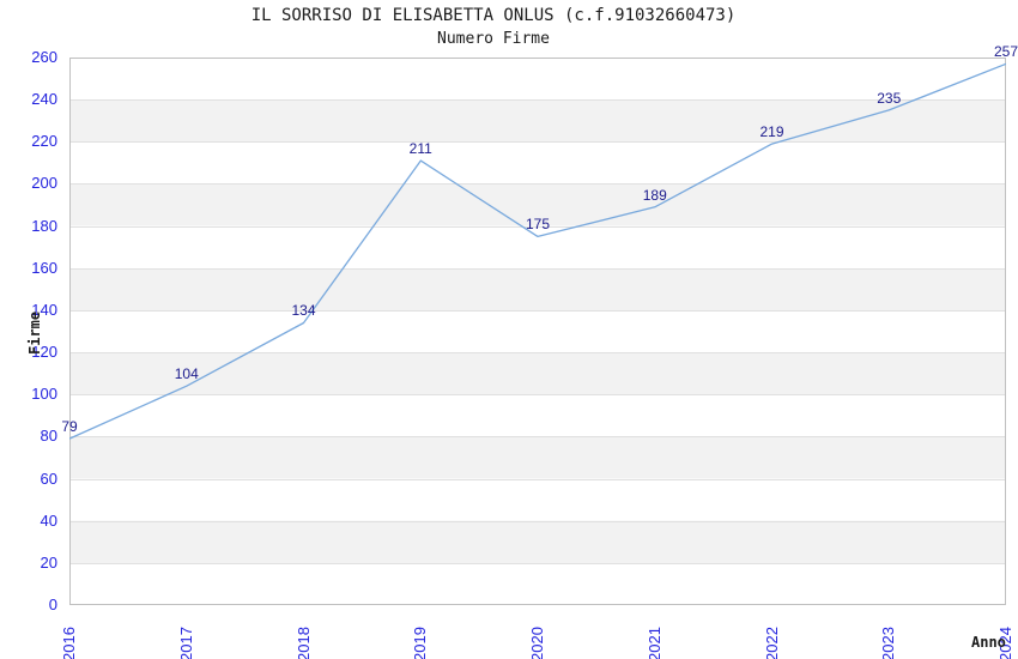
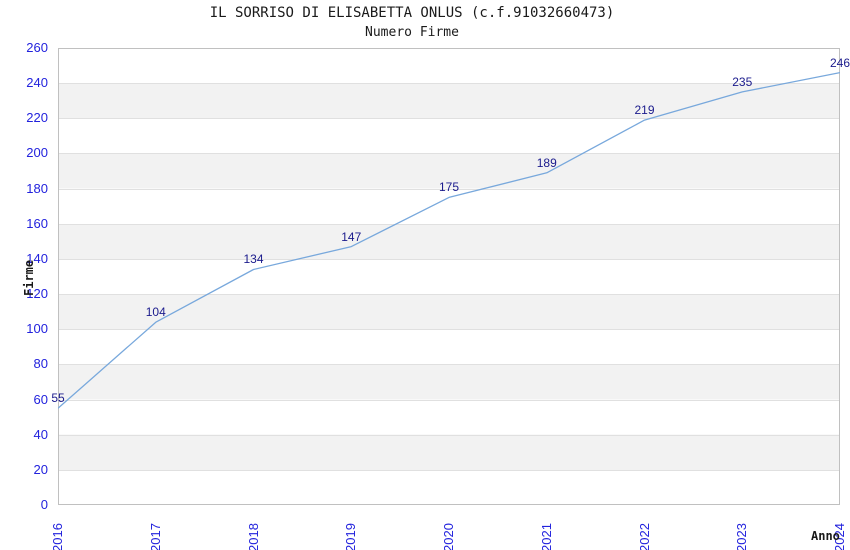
2016: 79 -> 55
2019: 211 -> 147
2024: 257 -> 246
